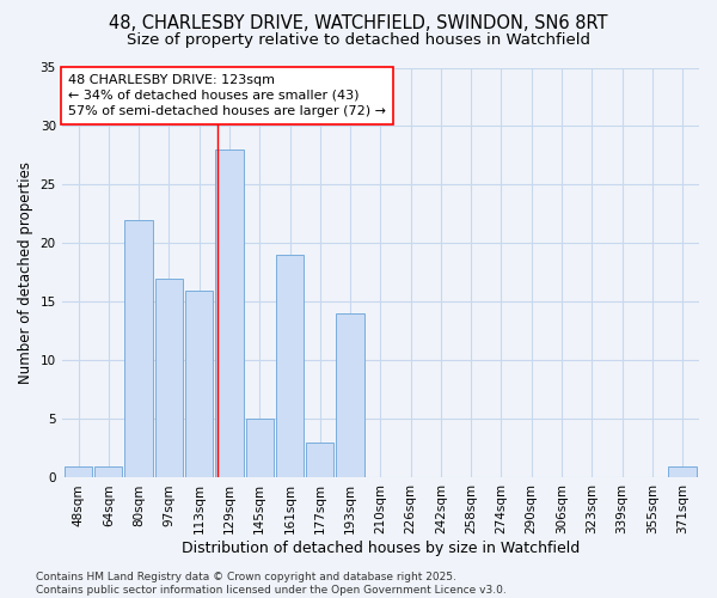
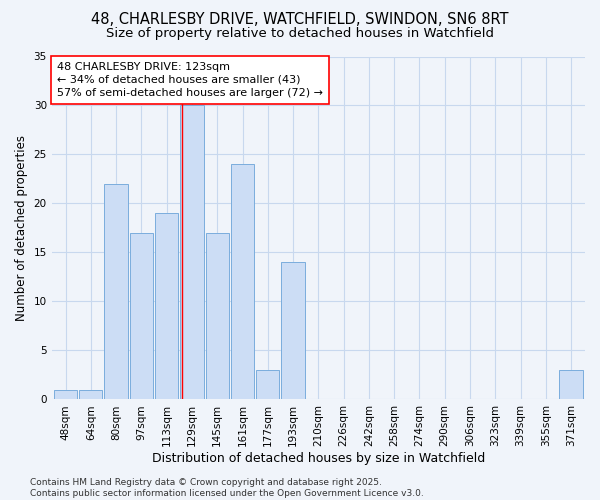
113sqm: 16 -> 19
129sqm: 28 -> 30
145sqm: 5 -> 17
161sqm: 19 -> 24
371sqm: 1 -> 3
